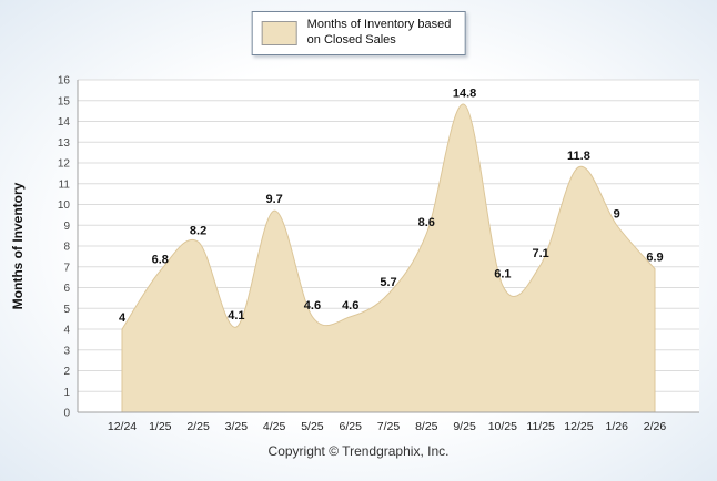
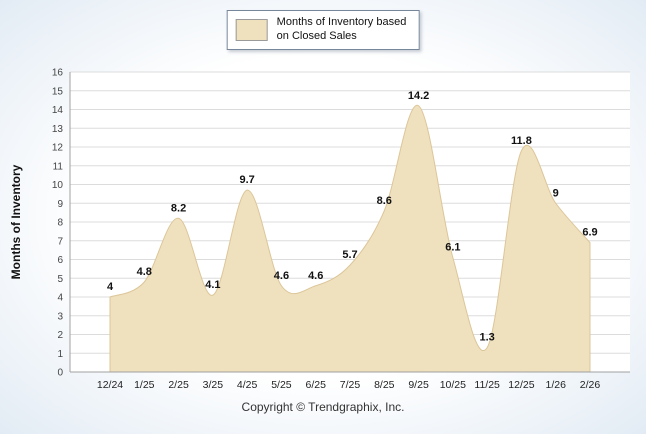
1/25: 6.8 -> 4.8
9/25: 14.8 -> 14.2
11/25: 7.1 -> 1.3
